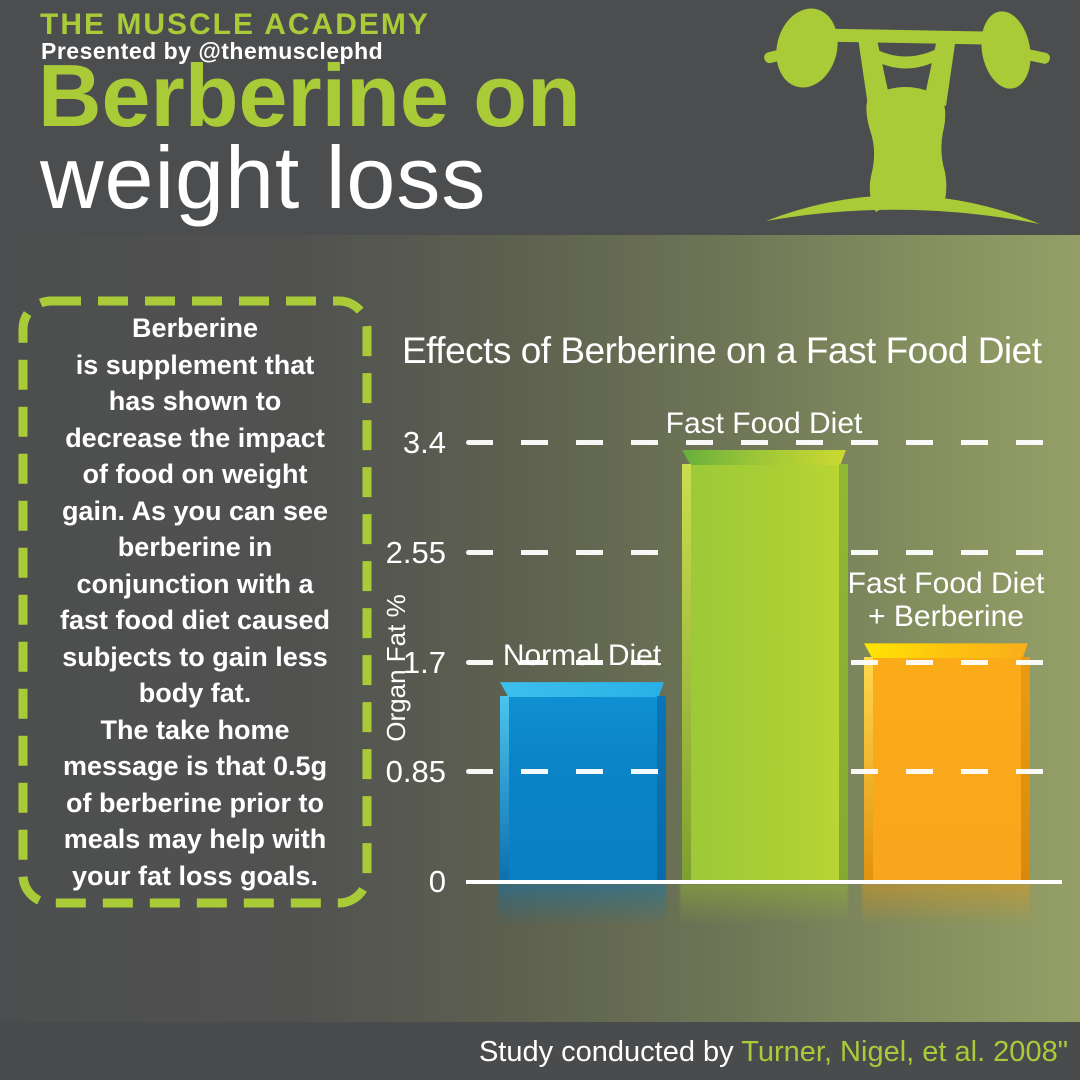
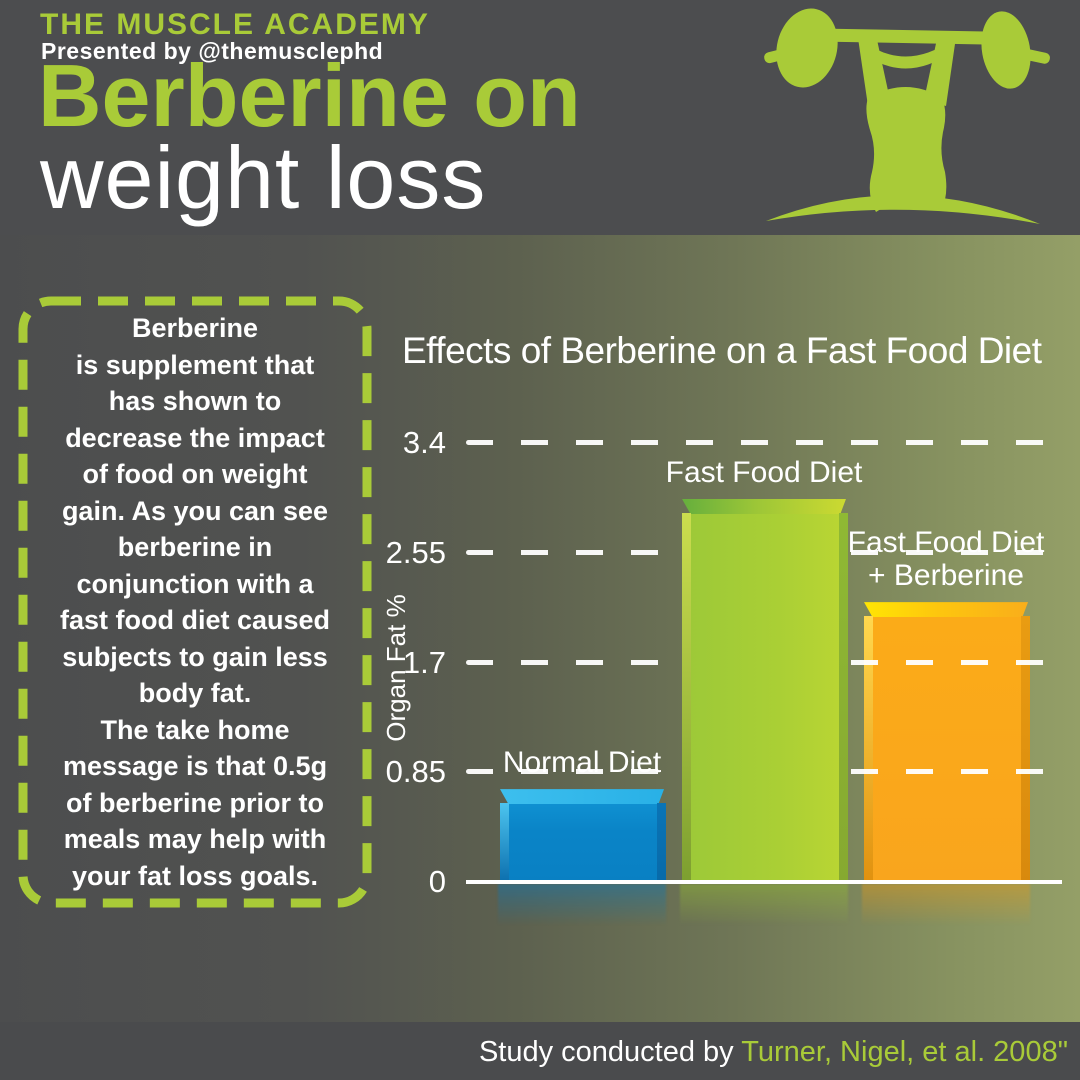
Normal Diet: 1.55 -> 0.72
Fast Food Diet: 3.35 -> 2.97
Fast Food Diet + Berberine: 1.85 -> 2.17
